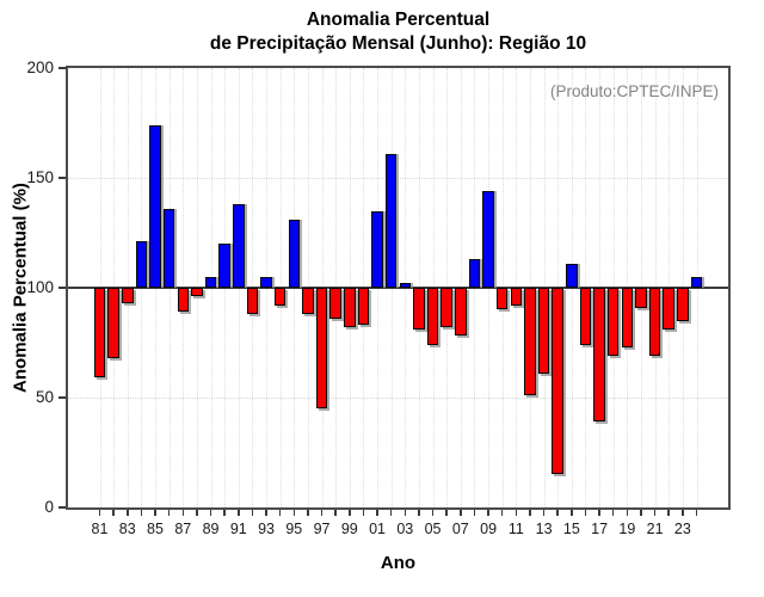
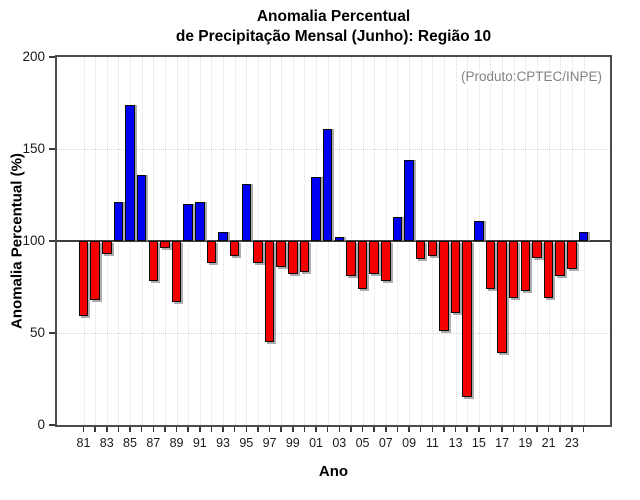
87: 89 -> 78
89: 105 -> 67
91: 138 -> 121
